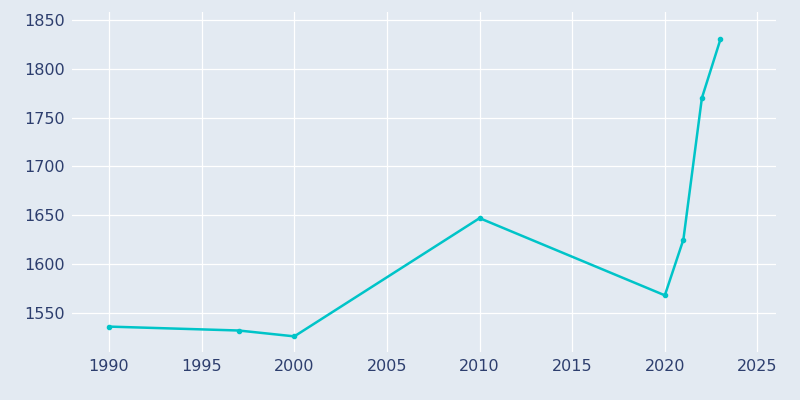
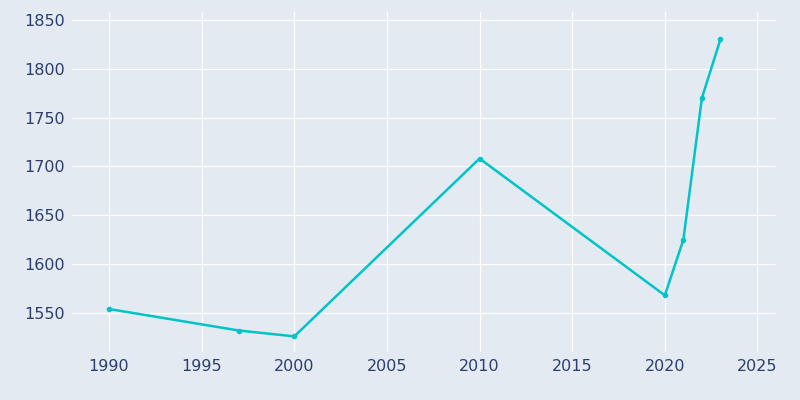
1990: 1536 -> 1554
2010: 1647 -> 1708
